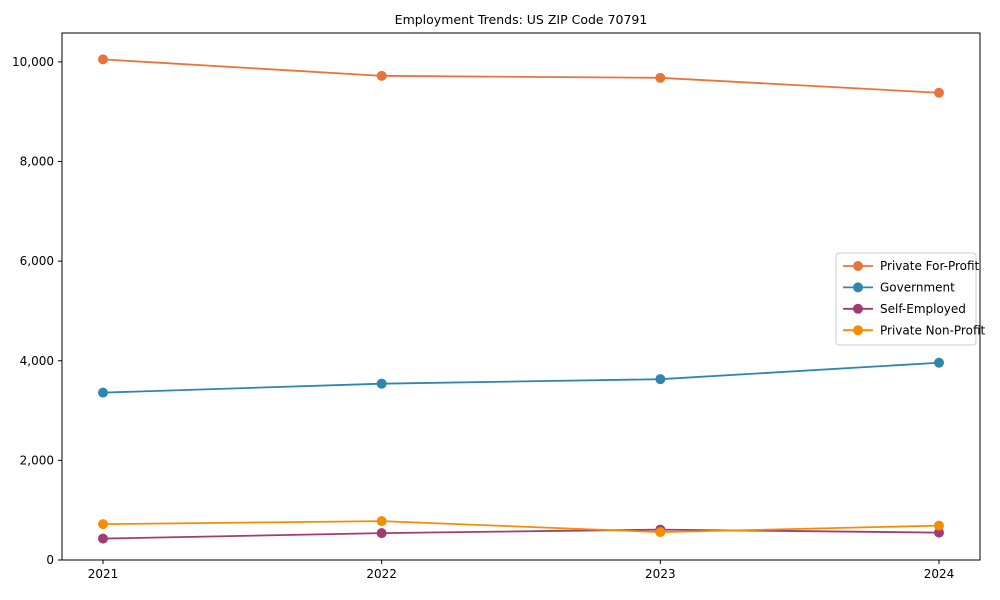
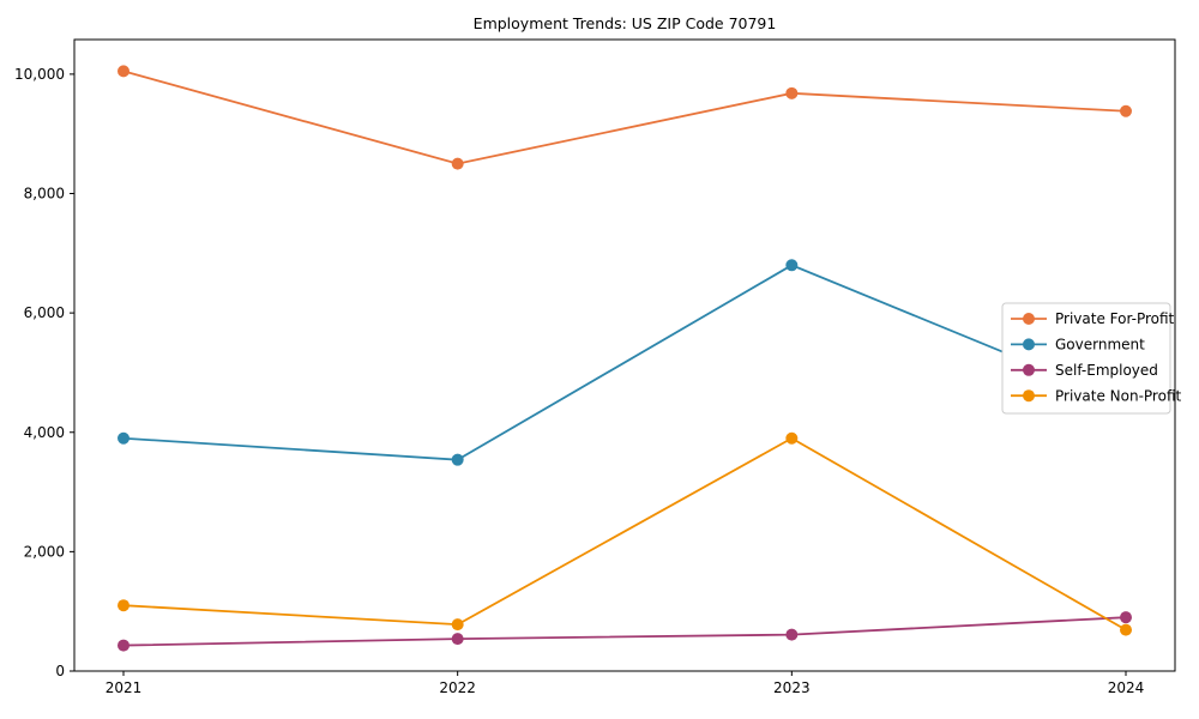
Government/2021: 3400 -> 3900
Private Non-Profit/2021: 700 -> 1100
Private For-Profit/2022: 9700 -> 8500
Government/2023: 3600 -> 6800
Private Non-Profit/2023: 600 -> 3900
Government/2024: 4000 -> 4500
Self-Employed/2024: 600 -> 900
